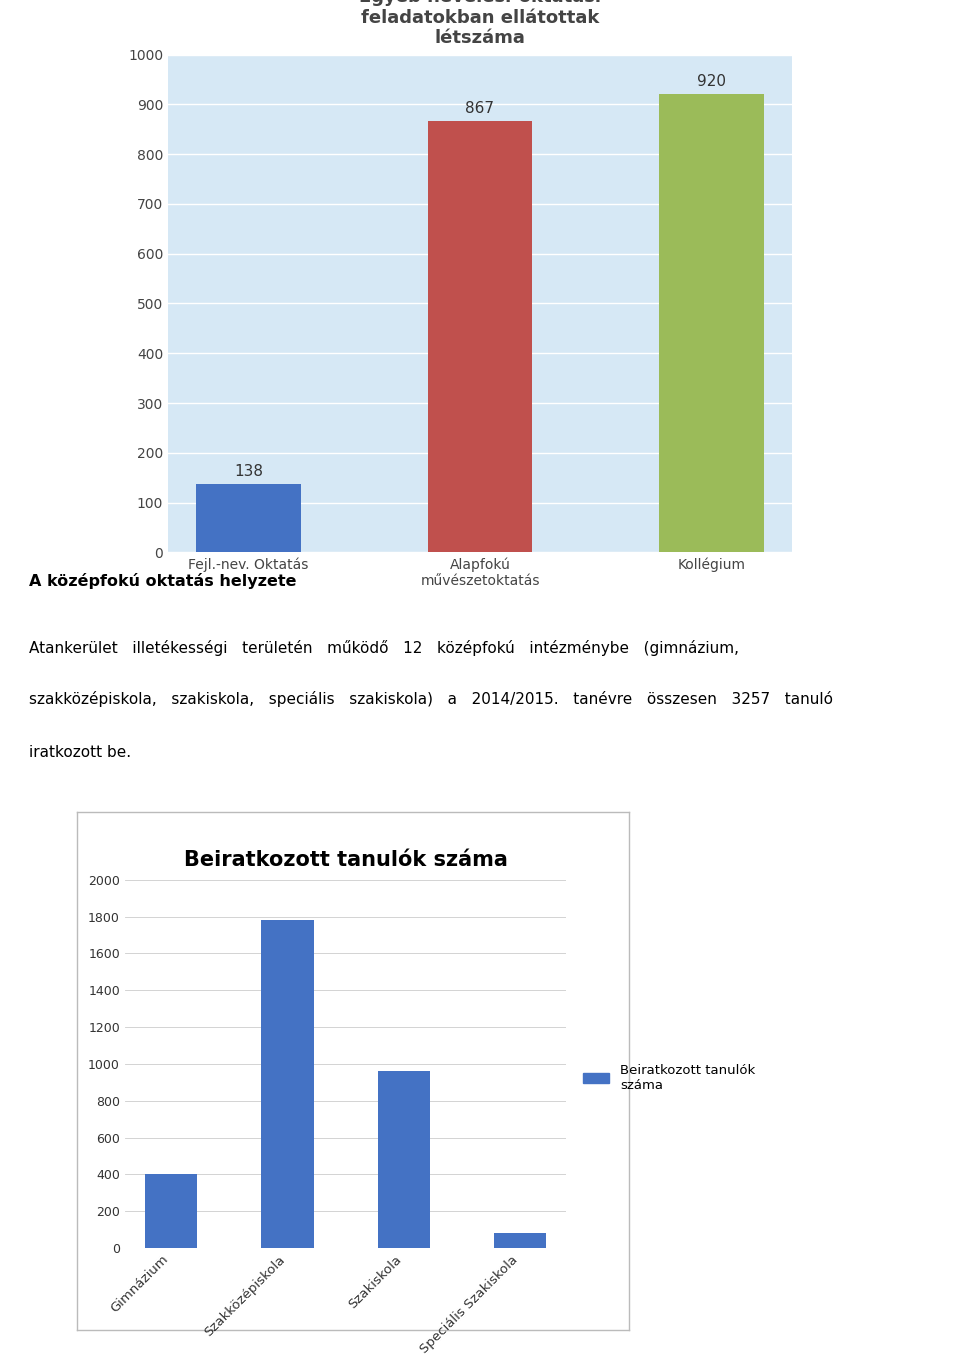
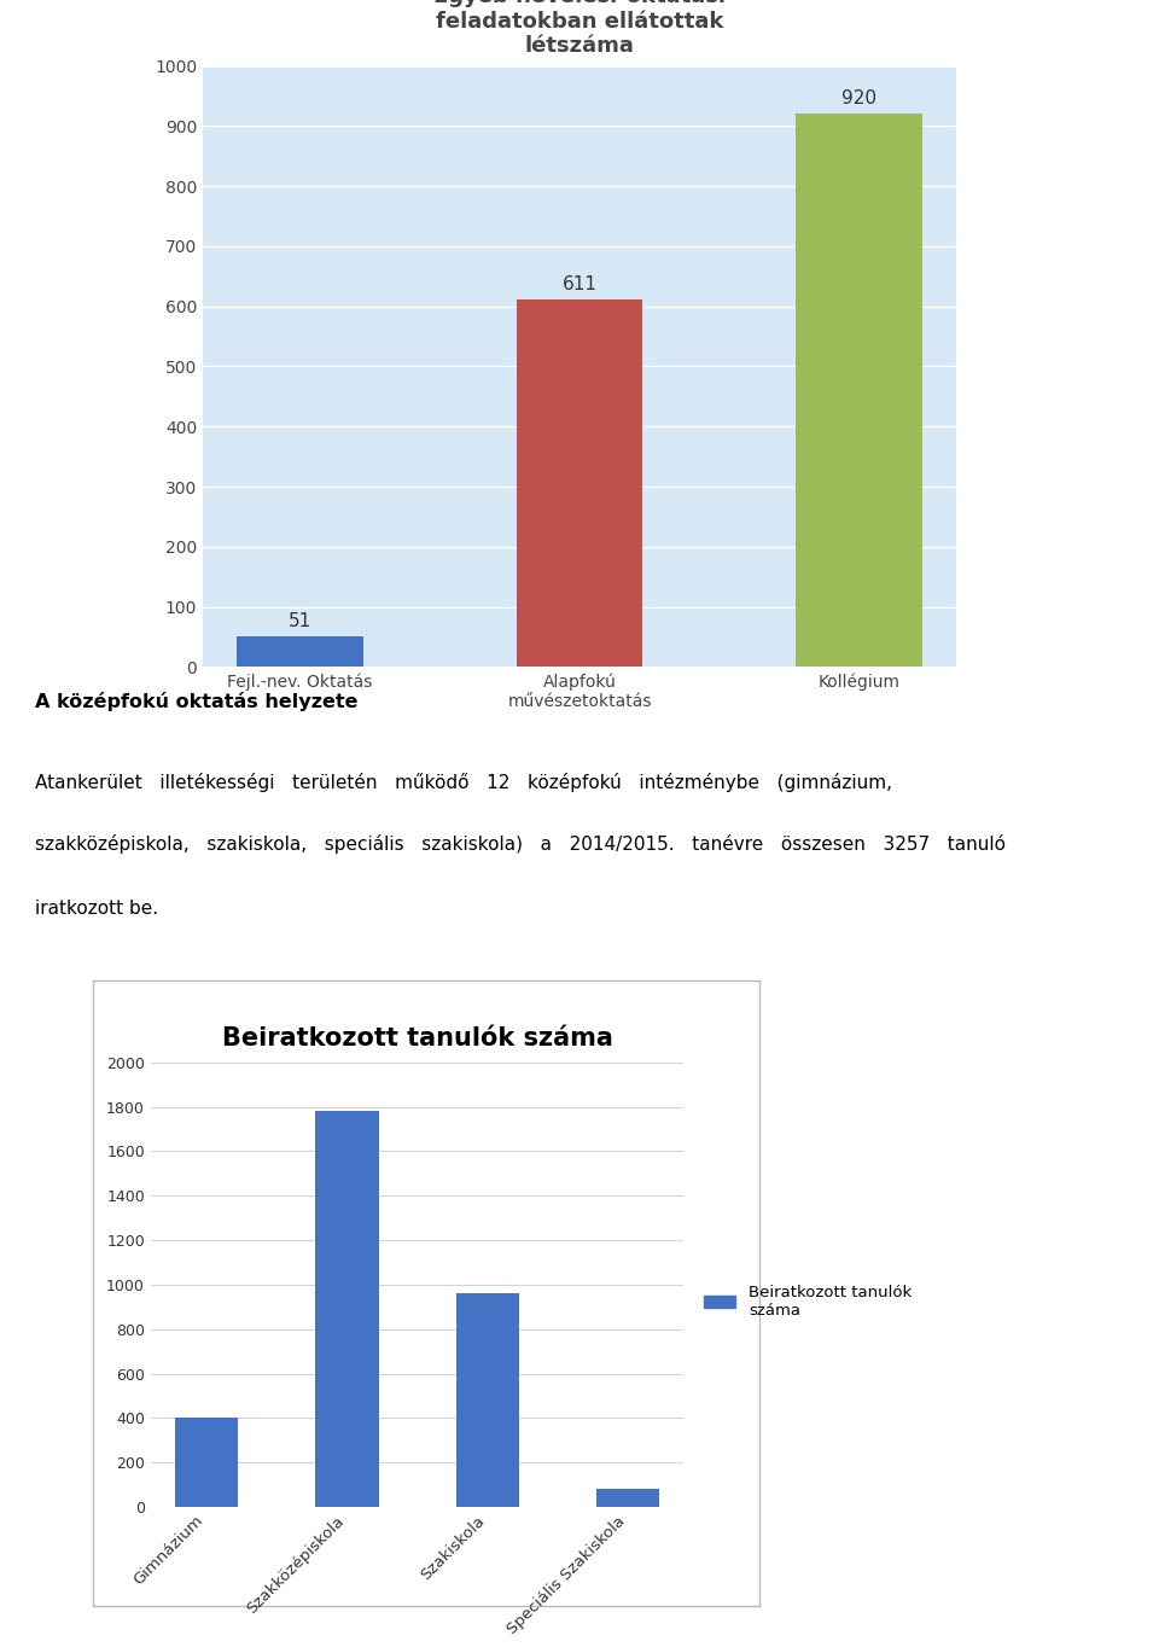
Fejl.-nev. Oktatás: 138 -> 51
Alapfokú művészetoktatás: 867 -> 611
